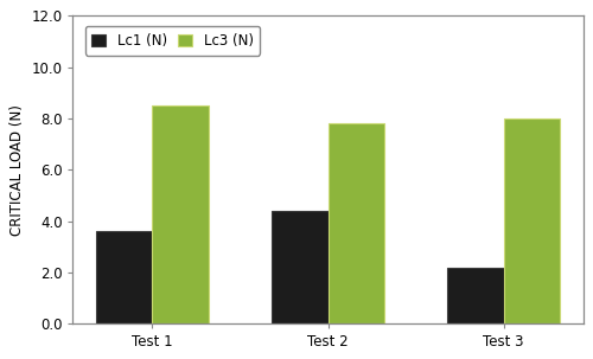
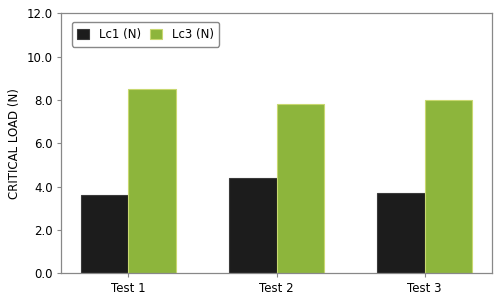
Lc1 (N)/Test 3: 2.2 -> 3.7
